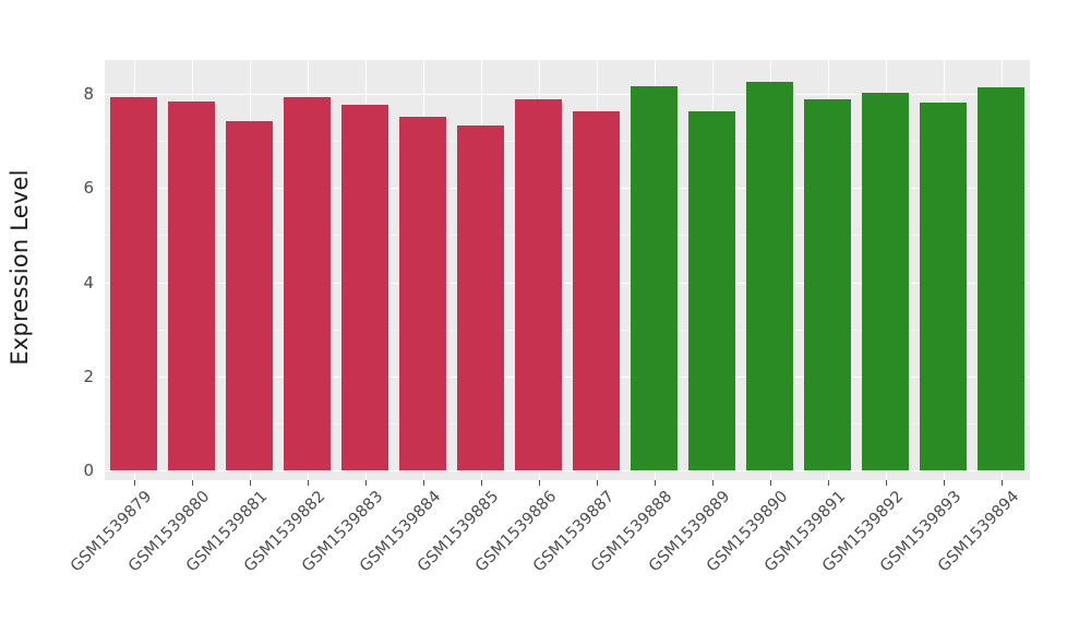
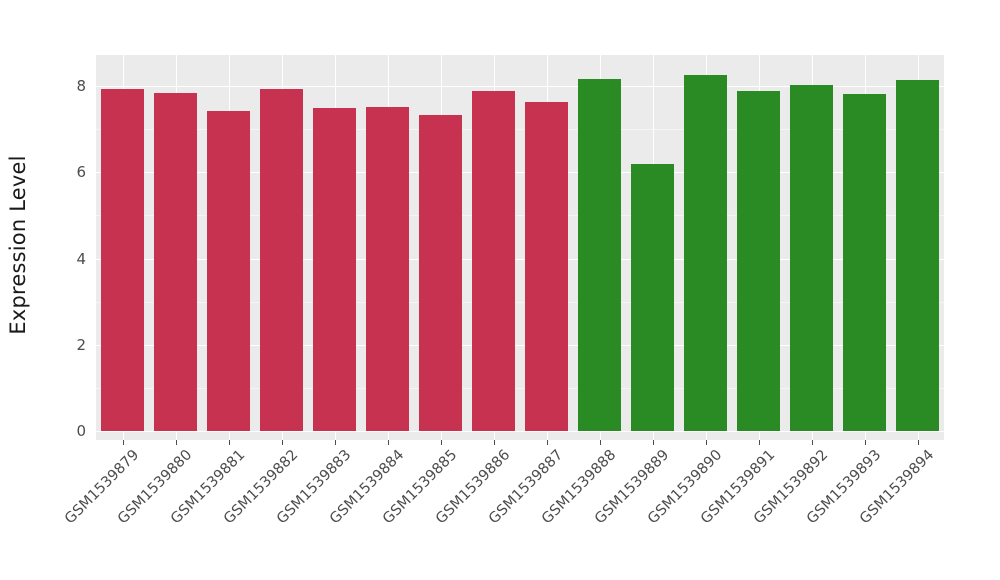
GSM1539883: 7.8 -> 7.5
GSM1539889: 7.6 -> 6.2
